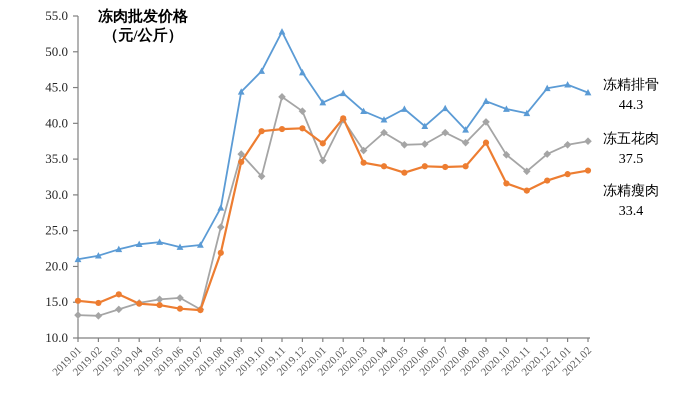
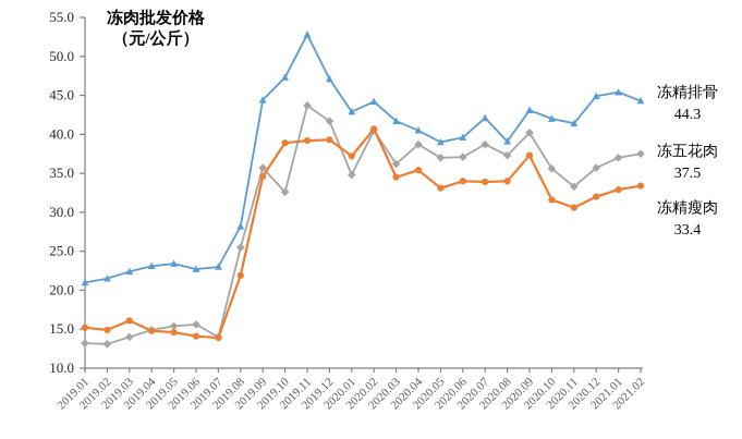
冻精瘦肉/2020.04: 34 -> 35
冻精排骨/2020.05: 42 -> 39
